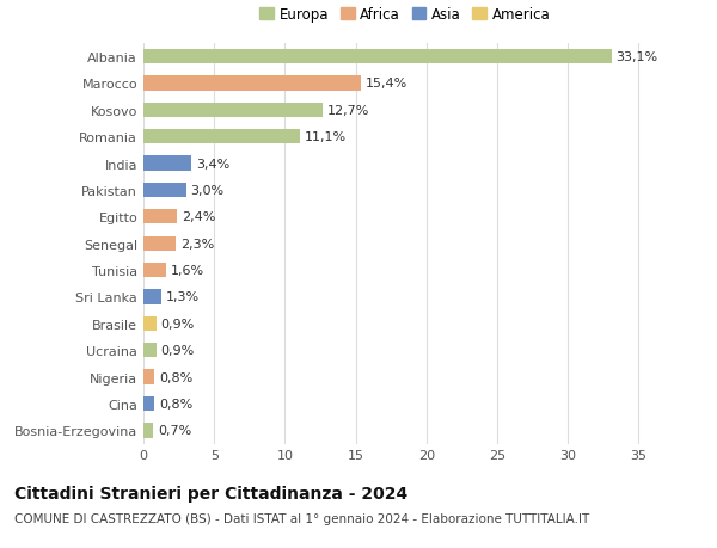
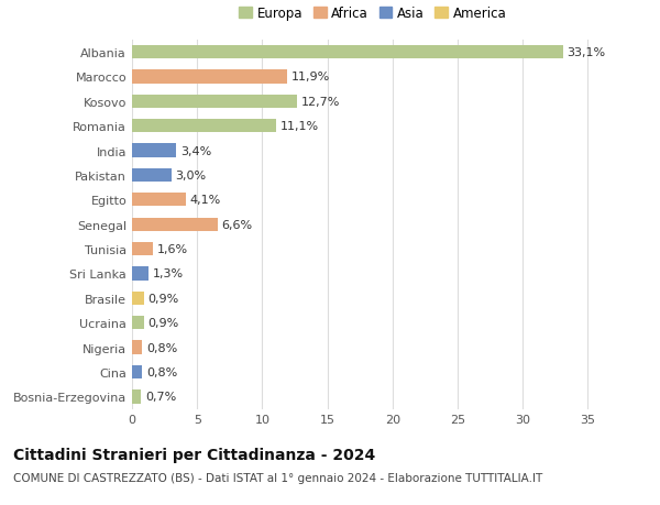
Marocco: 15,4% -> 11,9%
Egitto: 2,4% -> 4,1%
Senegal: 2,3% -> 6,6%
